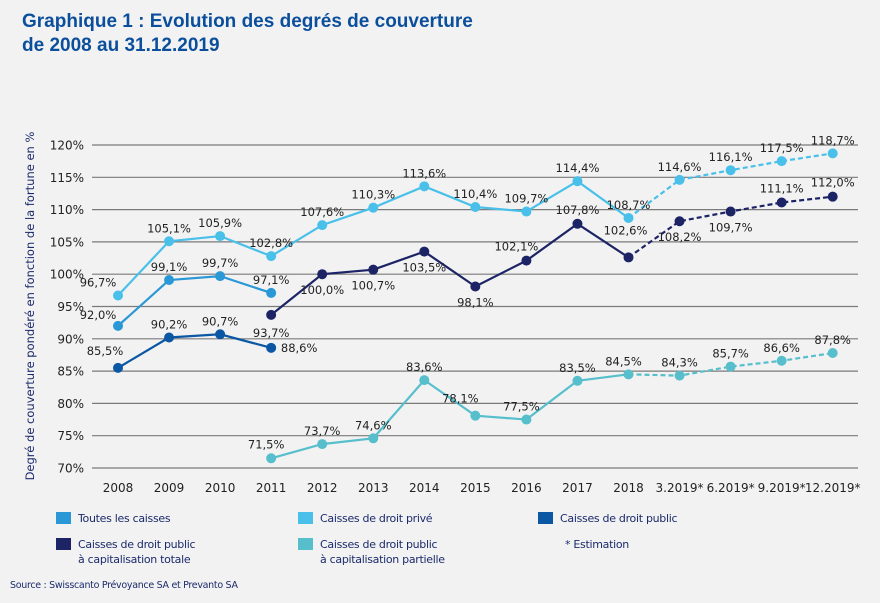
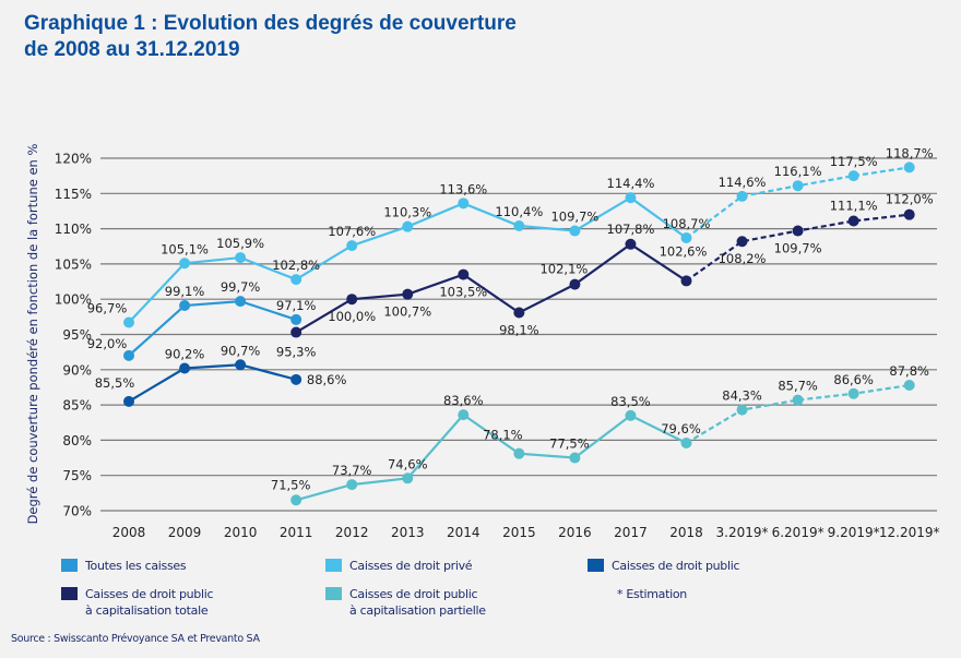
Caisses de droit public à capitalisation totale/2011: 93,7% -> 95,3%
Caisses de droit public à capitalisation partielle/2018: 84,5% -> 79,6%
